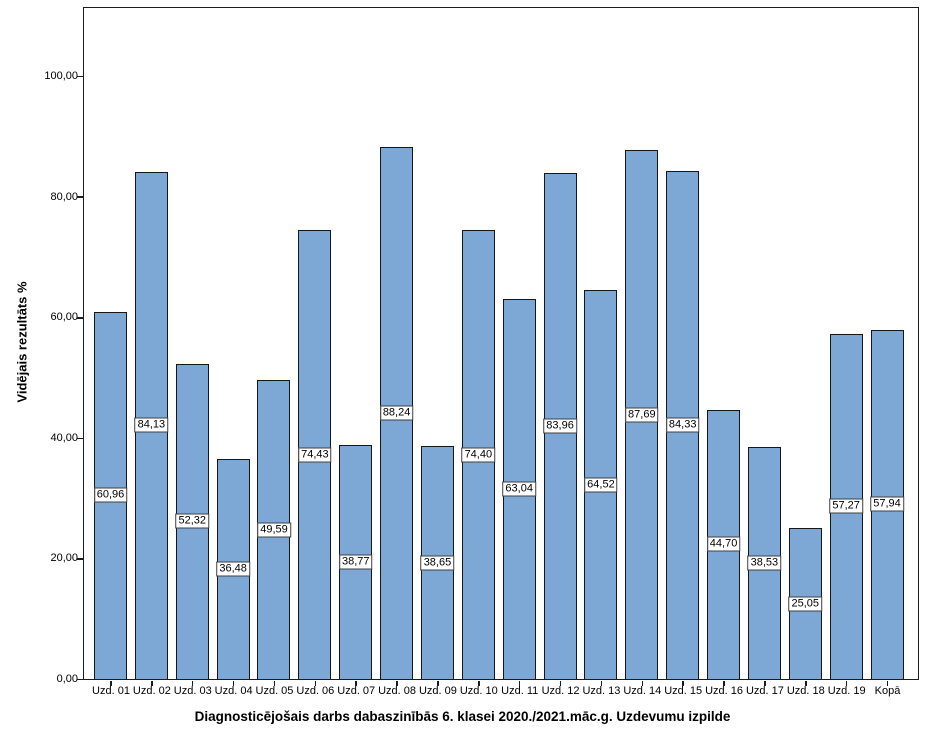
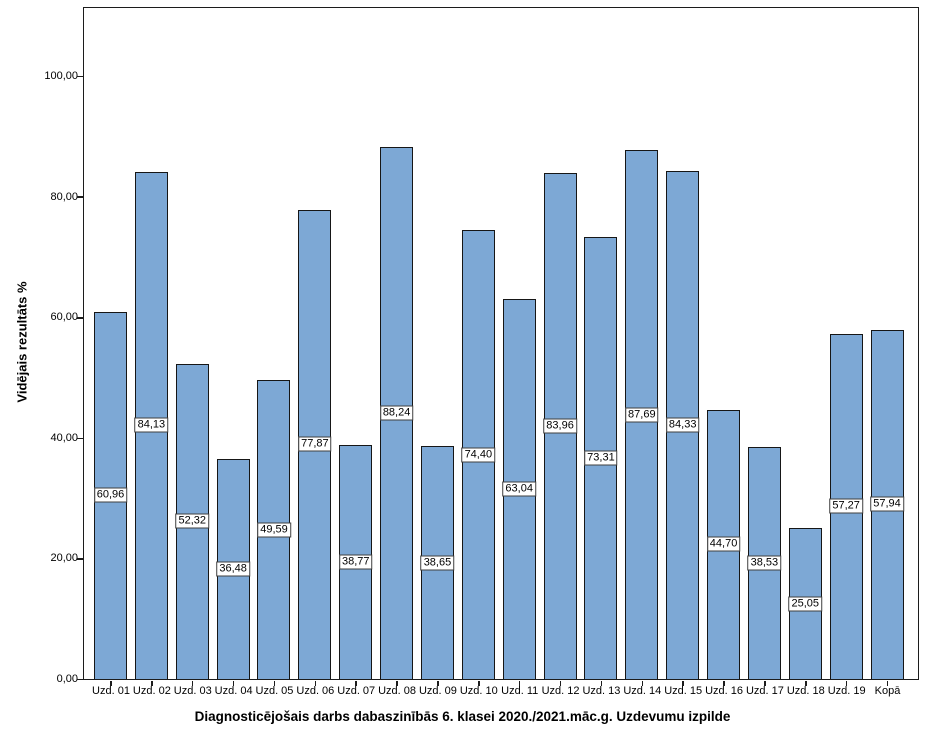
Uzd. 06: 74,43 -> 77,87
Uzd. 13: 64,52 -> 73,31
